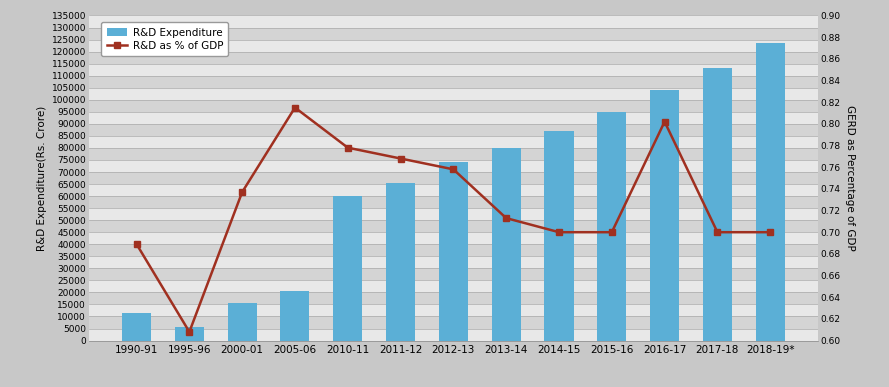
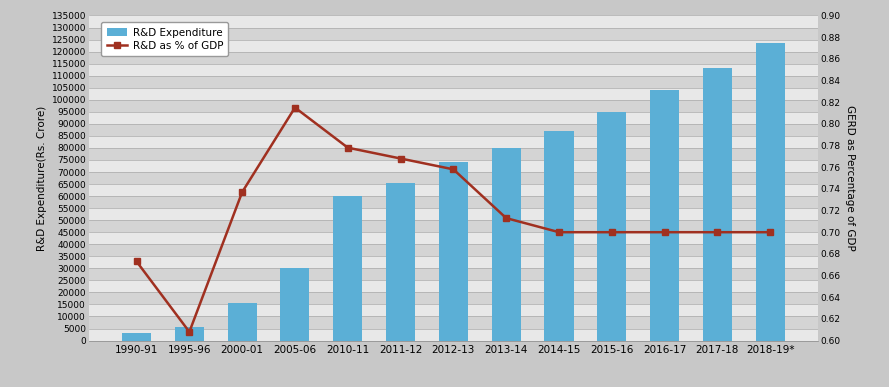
R&D Expenditure/1990-91: 11500 -> 3000
R&D as % of GDP/1990-91: 0.689 -> 0.673
R&D Expenditure/2005-06: 20500 -> 30000
R&D as % of GDP/2016-17: 0.802 -> 0.700
